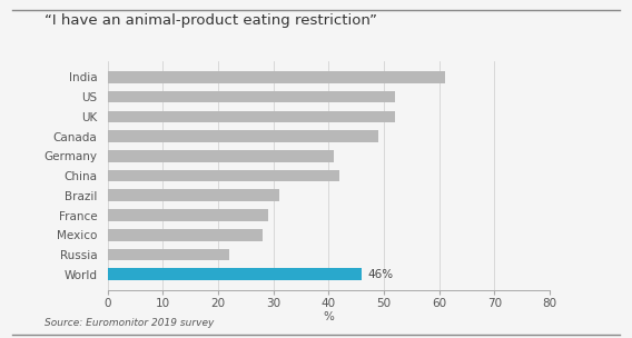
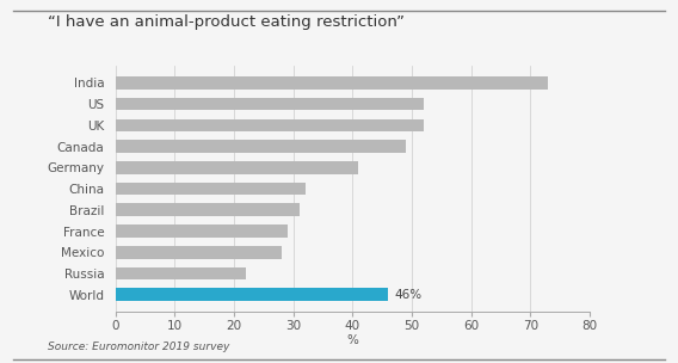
India: 61 -> 73
China: 42 -> 32
